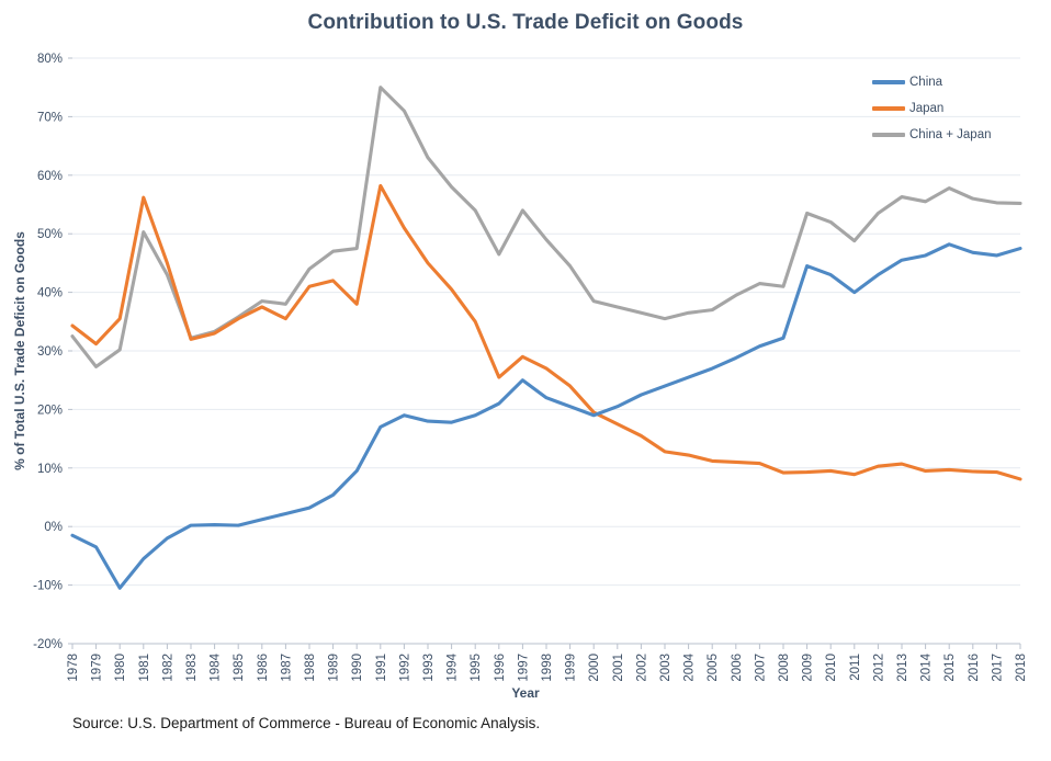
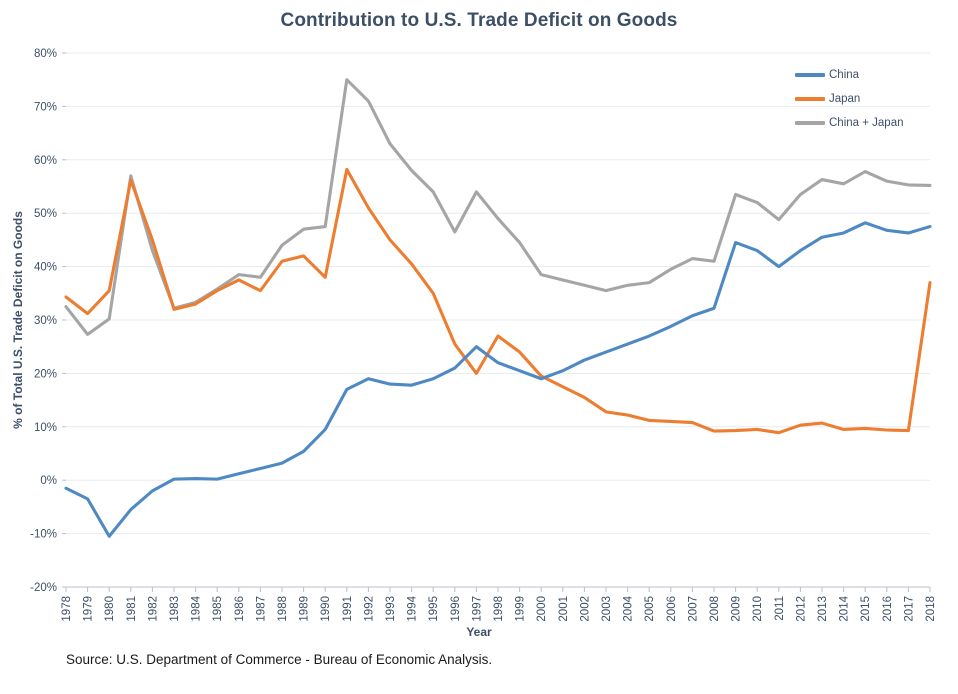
China + Japan/1981: 50% -> 57%
Japan/1997: 29% -> 20%
Japan/2018: 8% -> 37%
